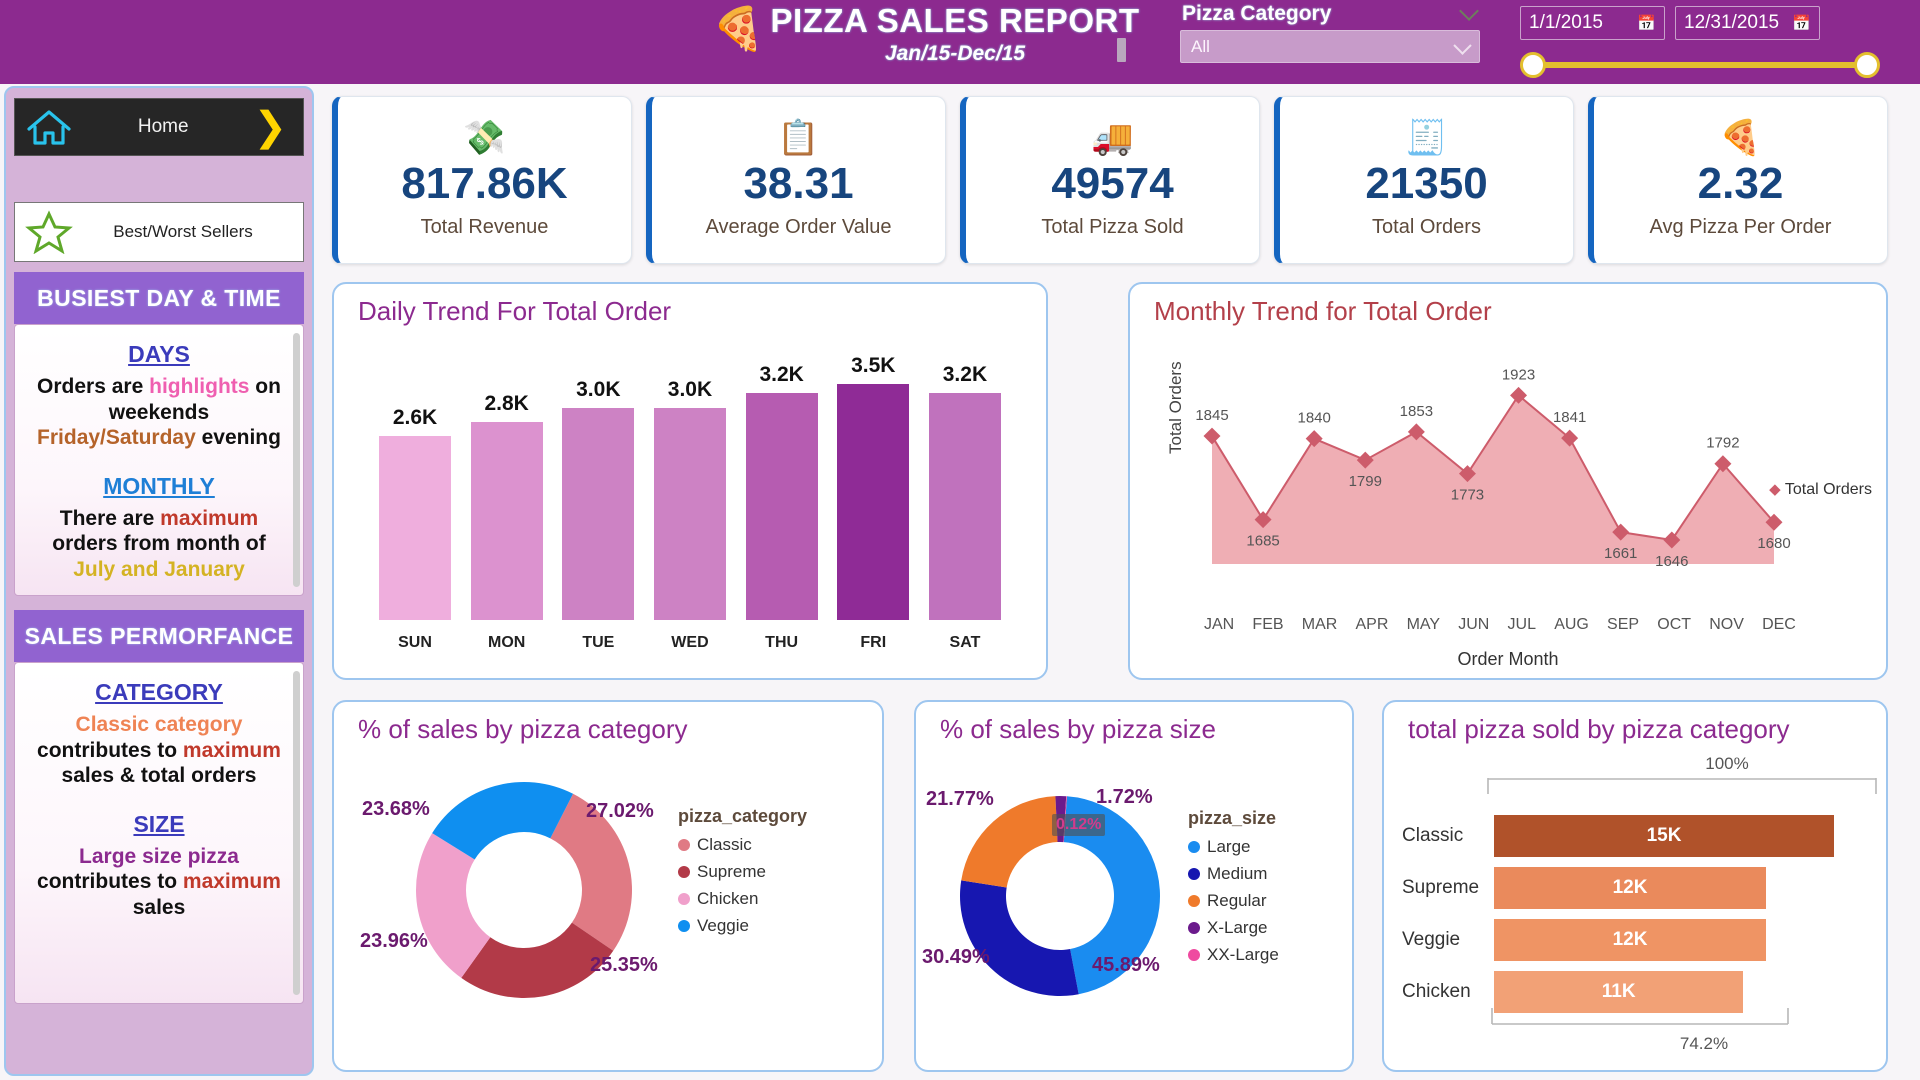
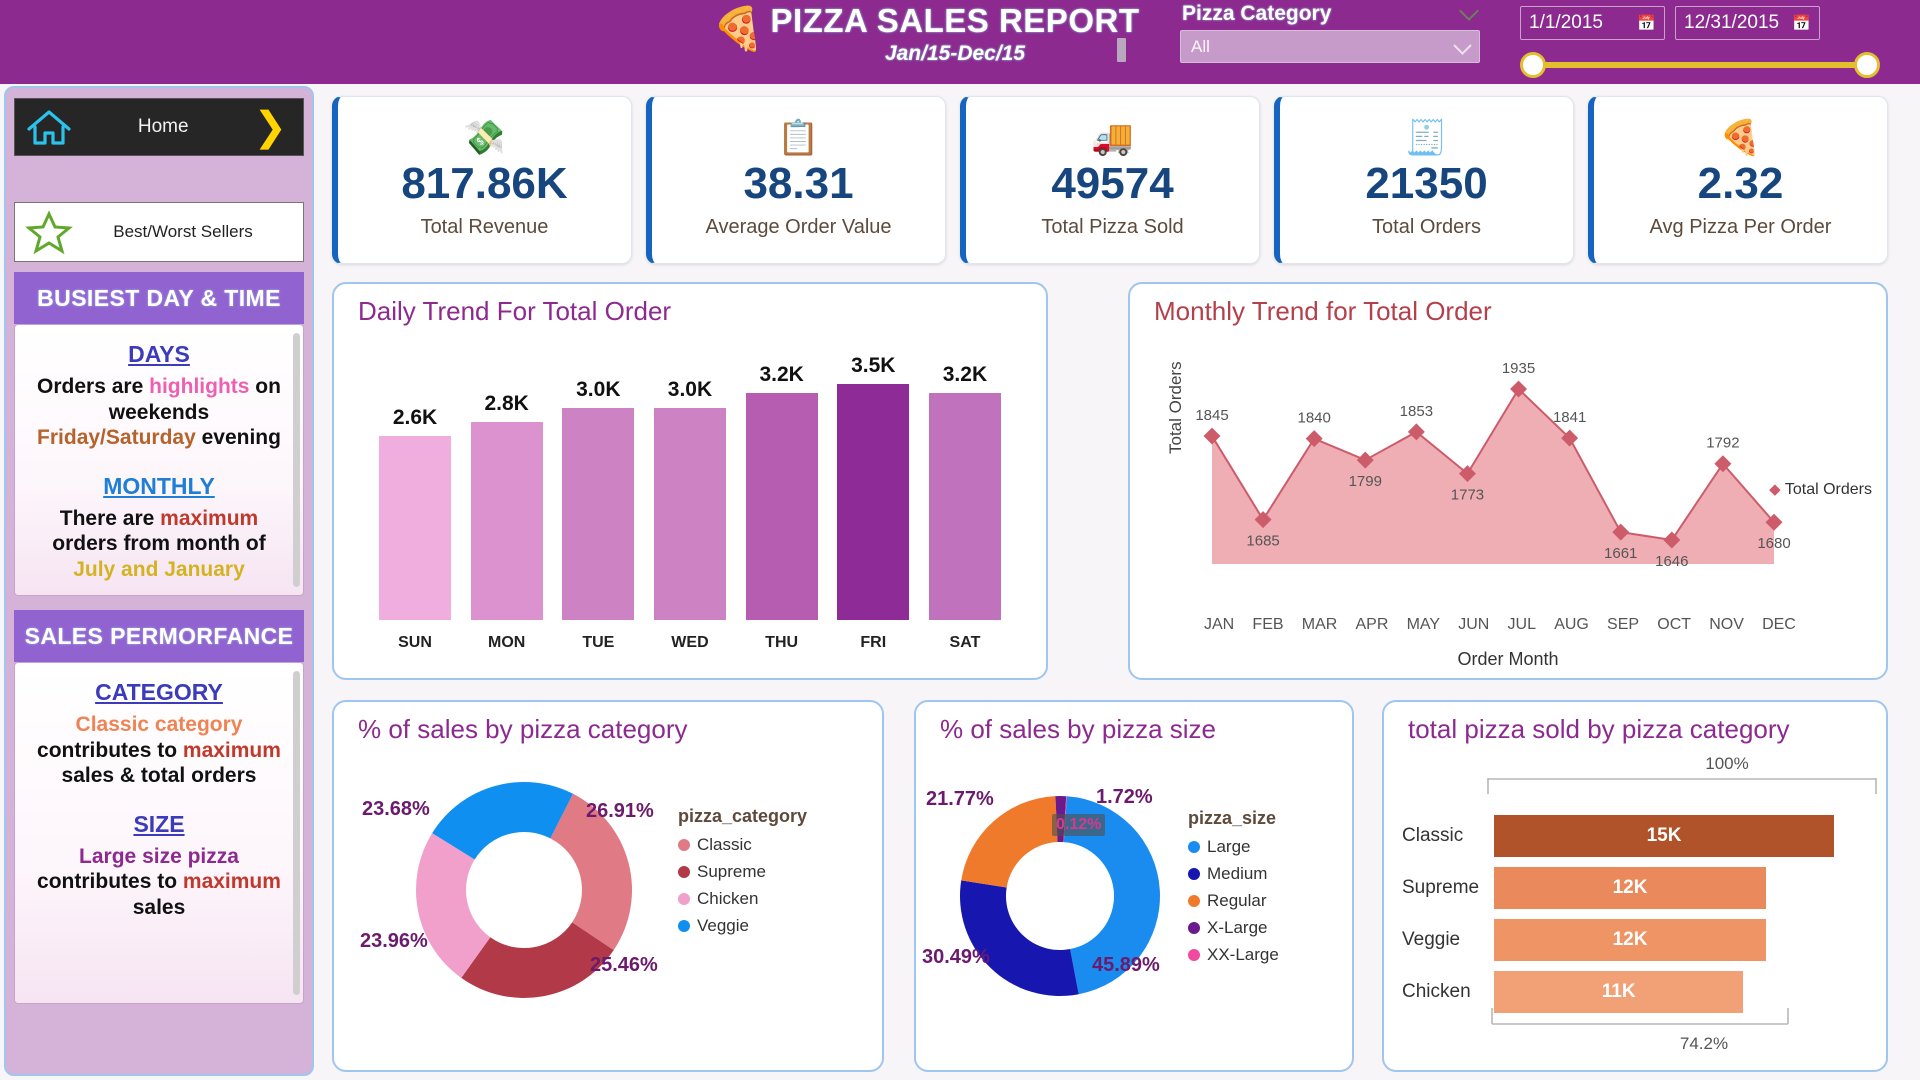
Monthly Trend for Total Order/JUL: 1923 -> 1935
% of sales by pizza category/Classic: 27.02% -> 26.91%
% of sales by pizza category/Supreme: 25.35% -> 25.46%
